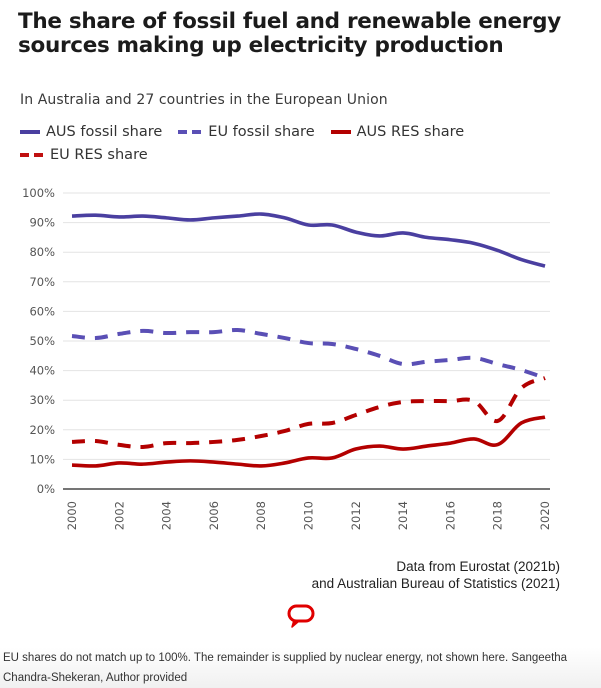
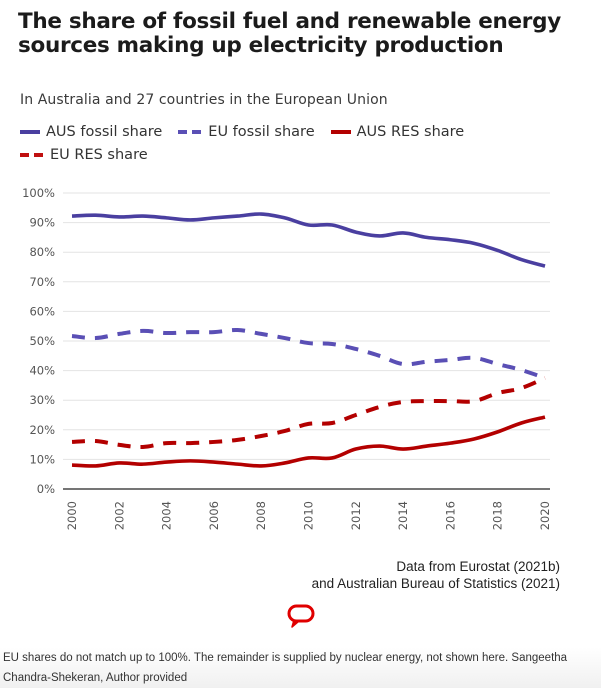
AUS RES share/2018: 15% -> 19%
EU RES share/2018: 23% -> 32%
